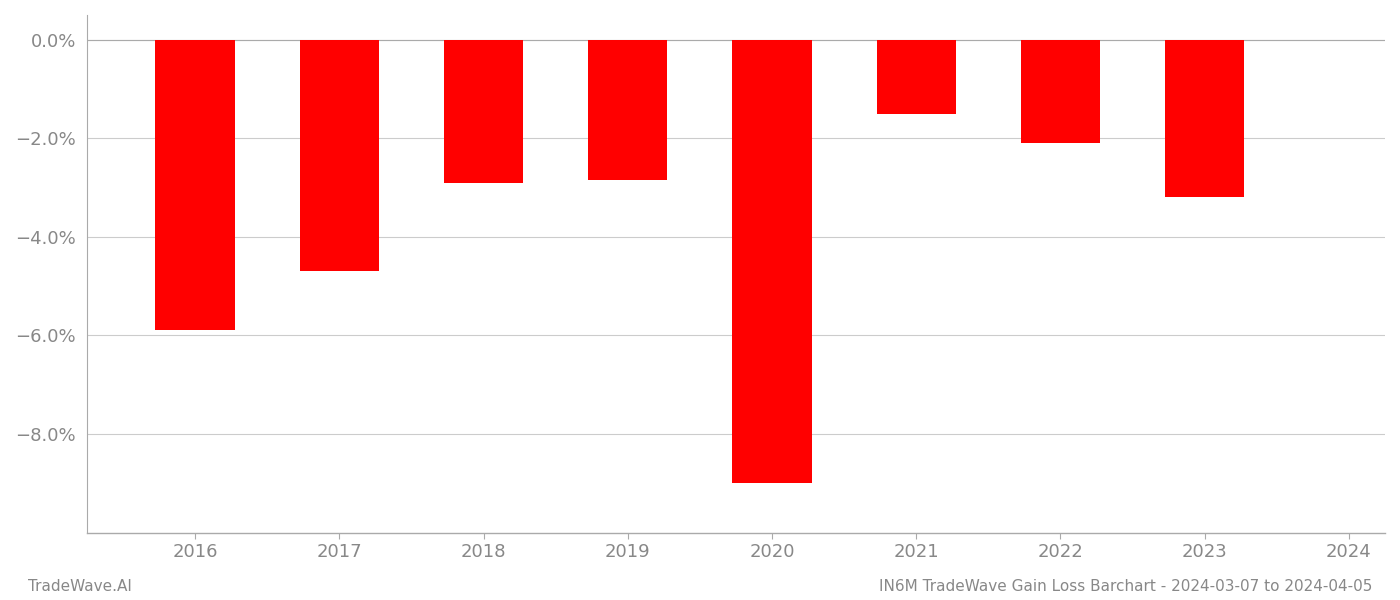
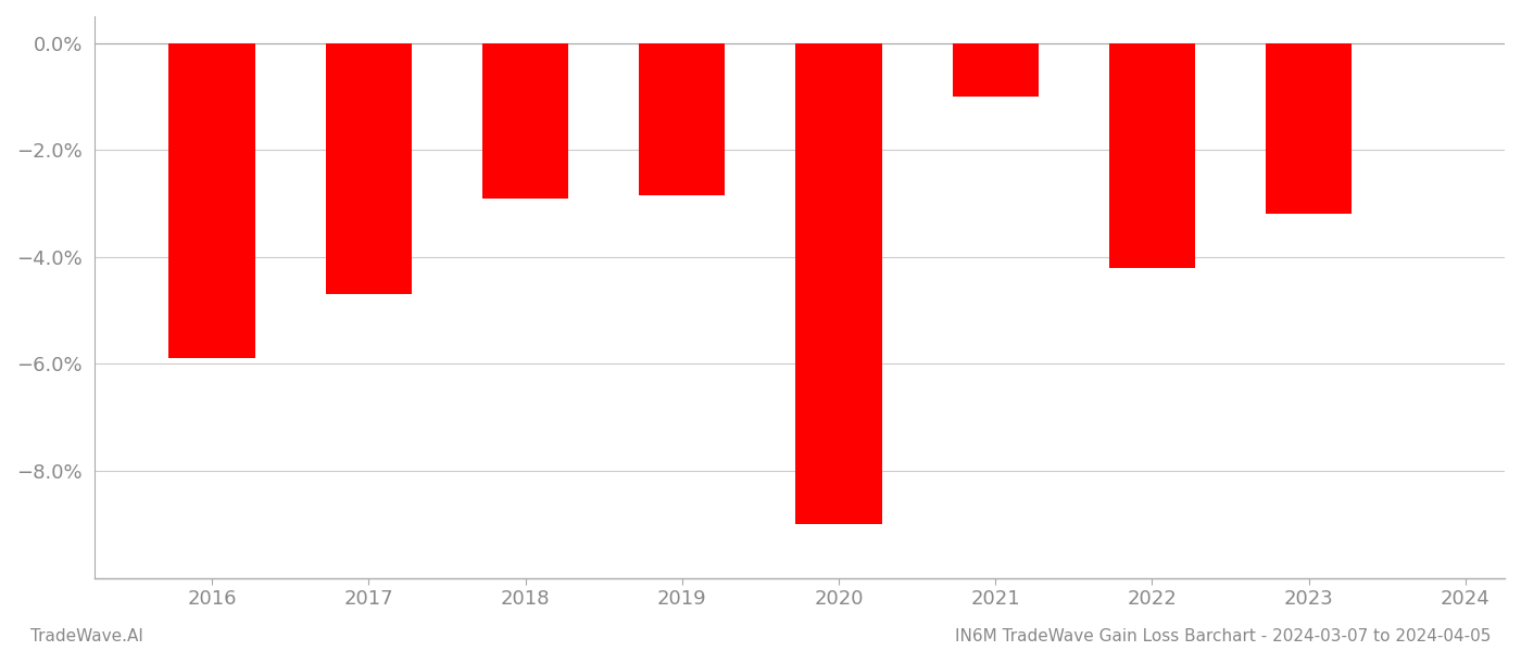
2021: -1.50% -> -1.00%
2022: -2.10% -> -4.20%
